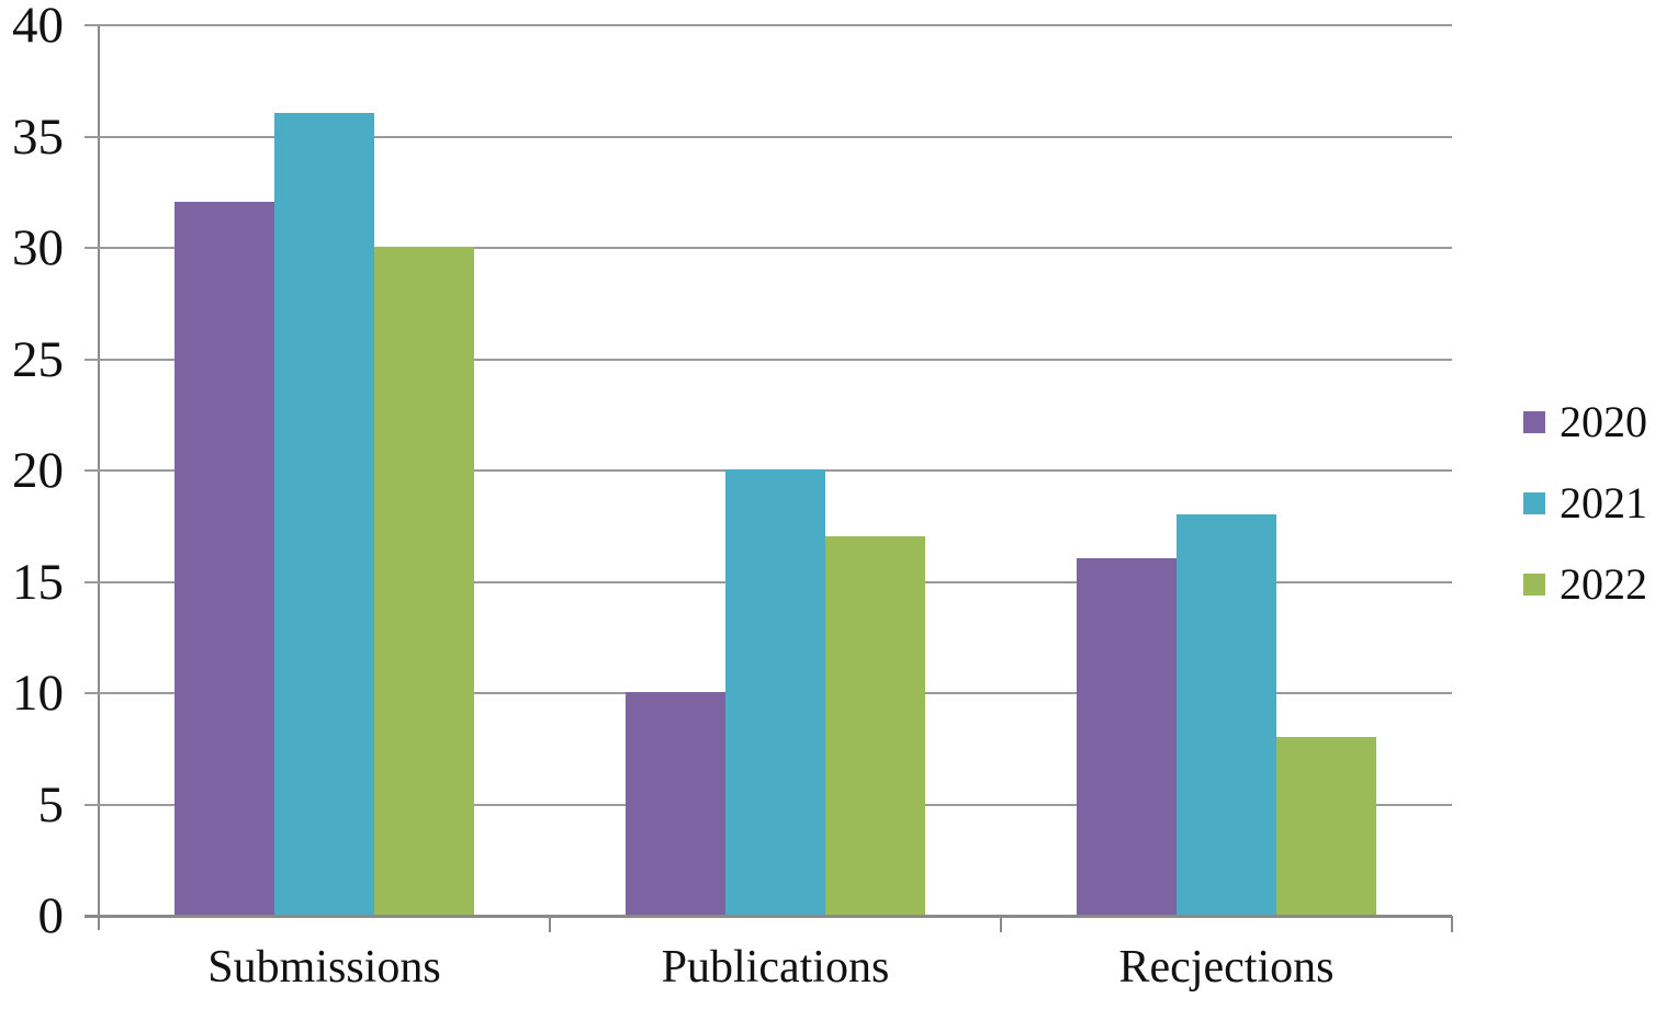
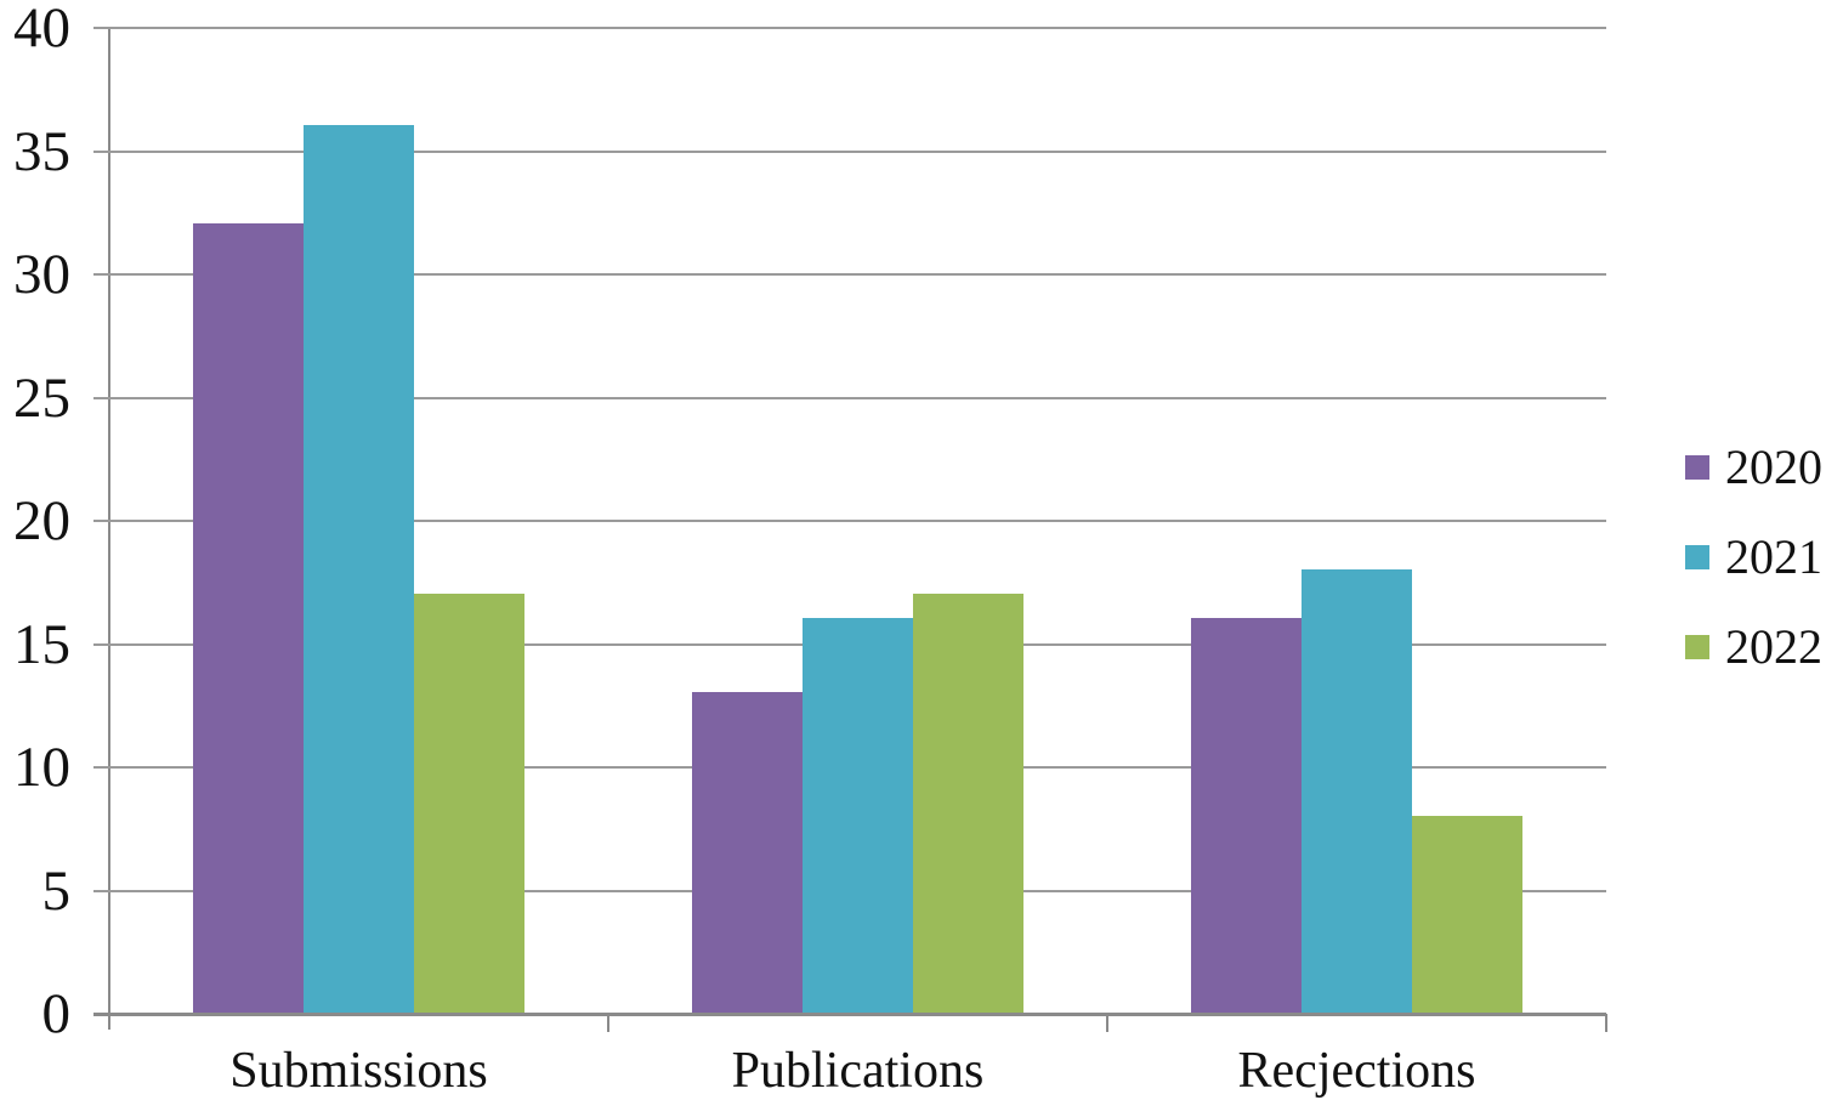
2022/Submissions: 30 -> 17
2020/Publications: 10 -> 13
2021/Publications: 20 -> 16
